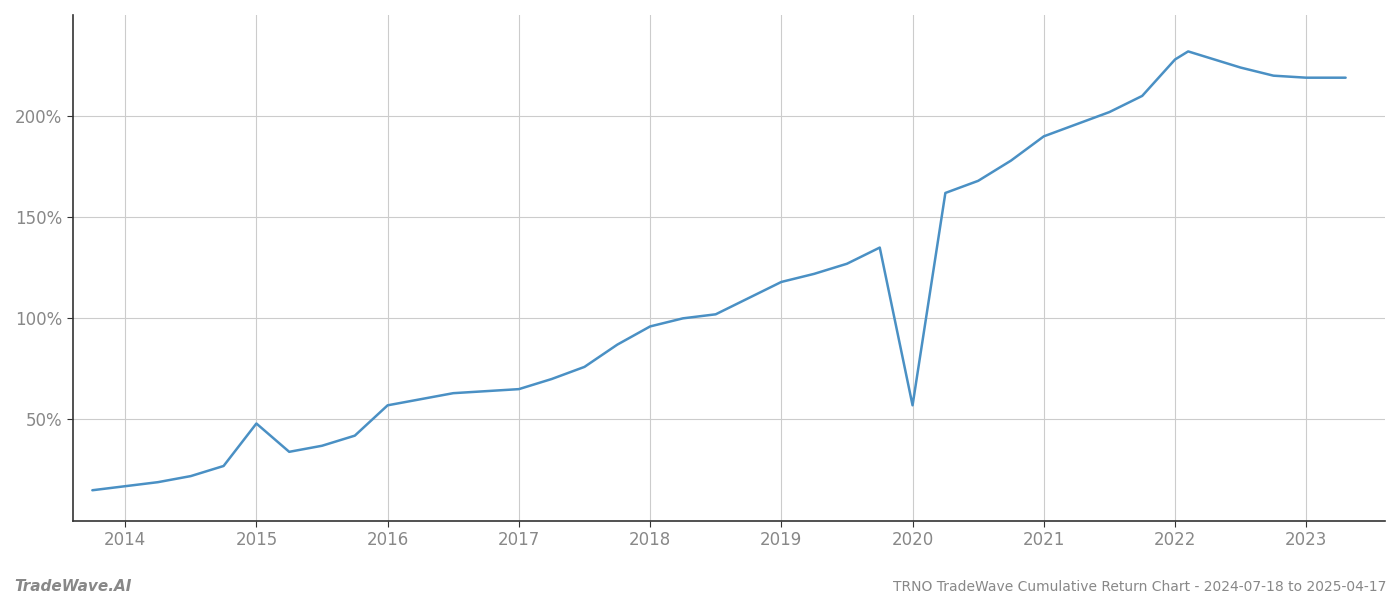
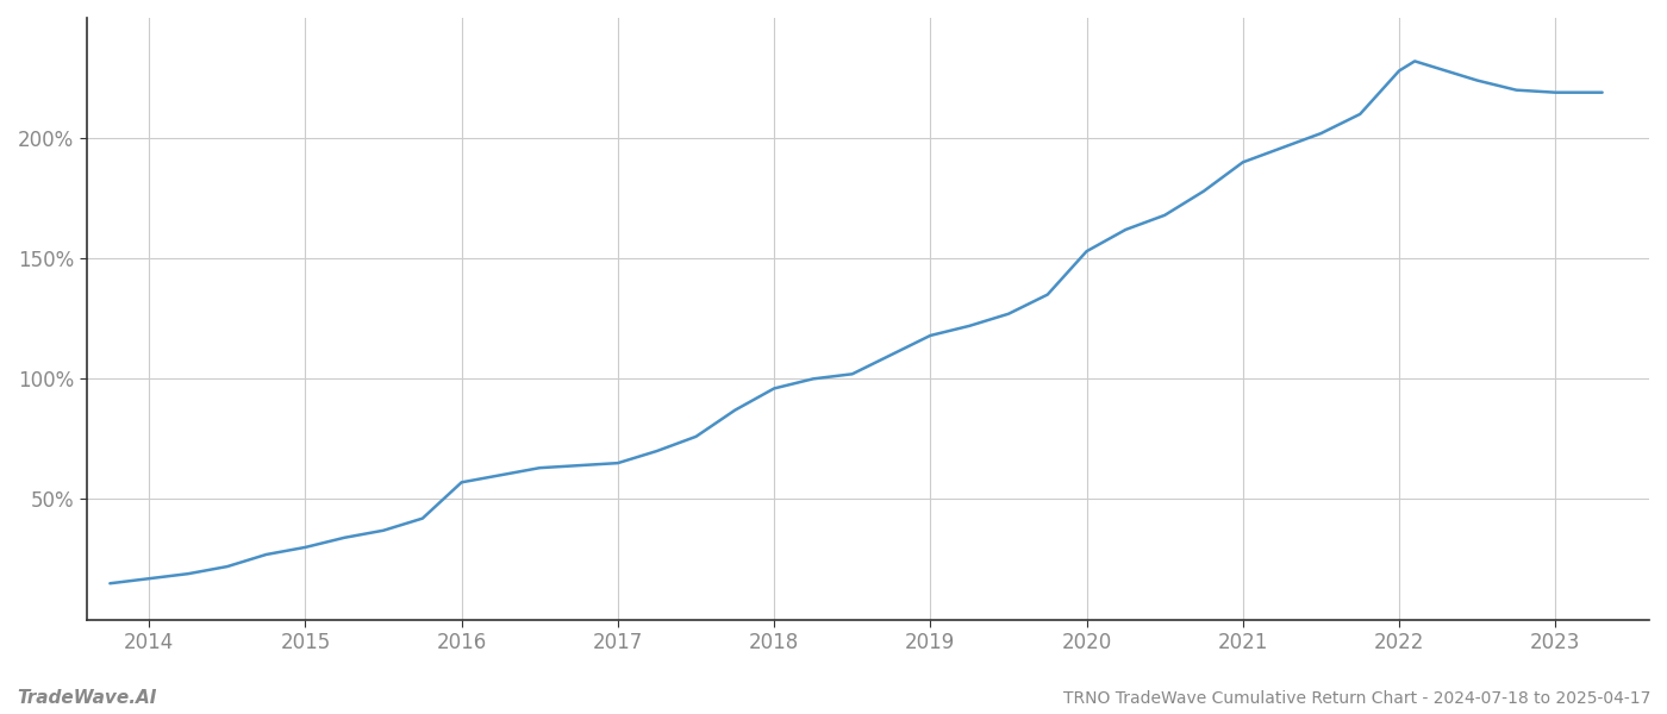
2015: 48% -> 30%
2020: 57% -> 153%
